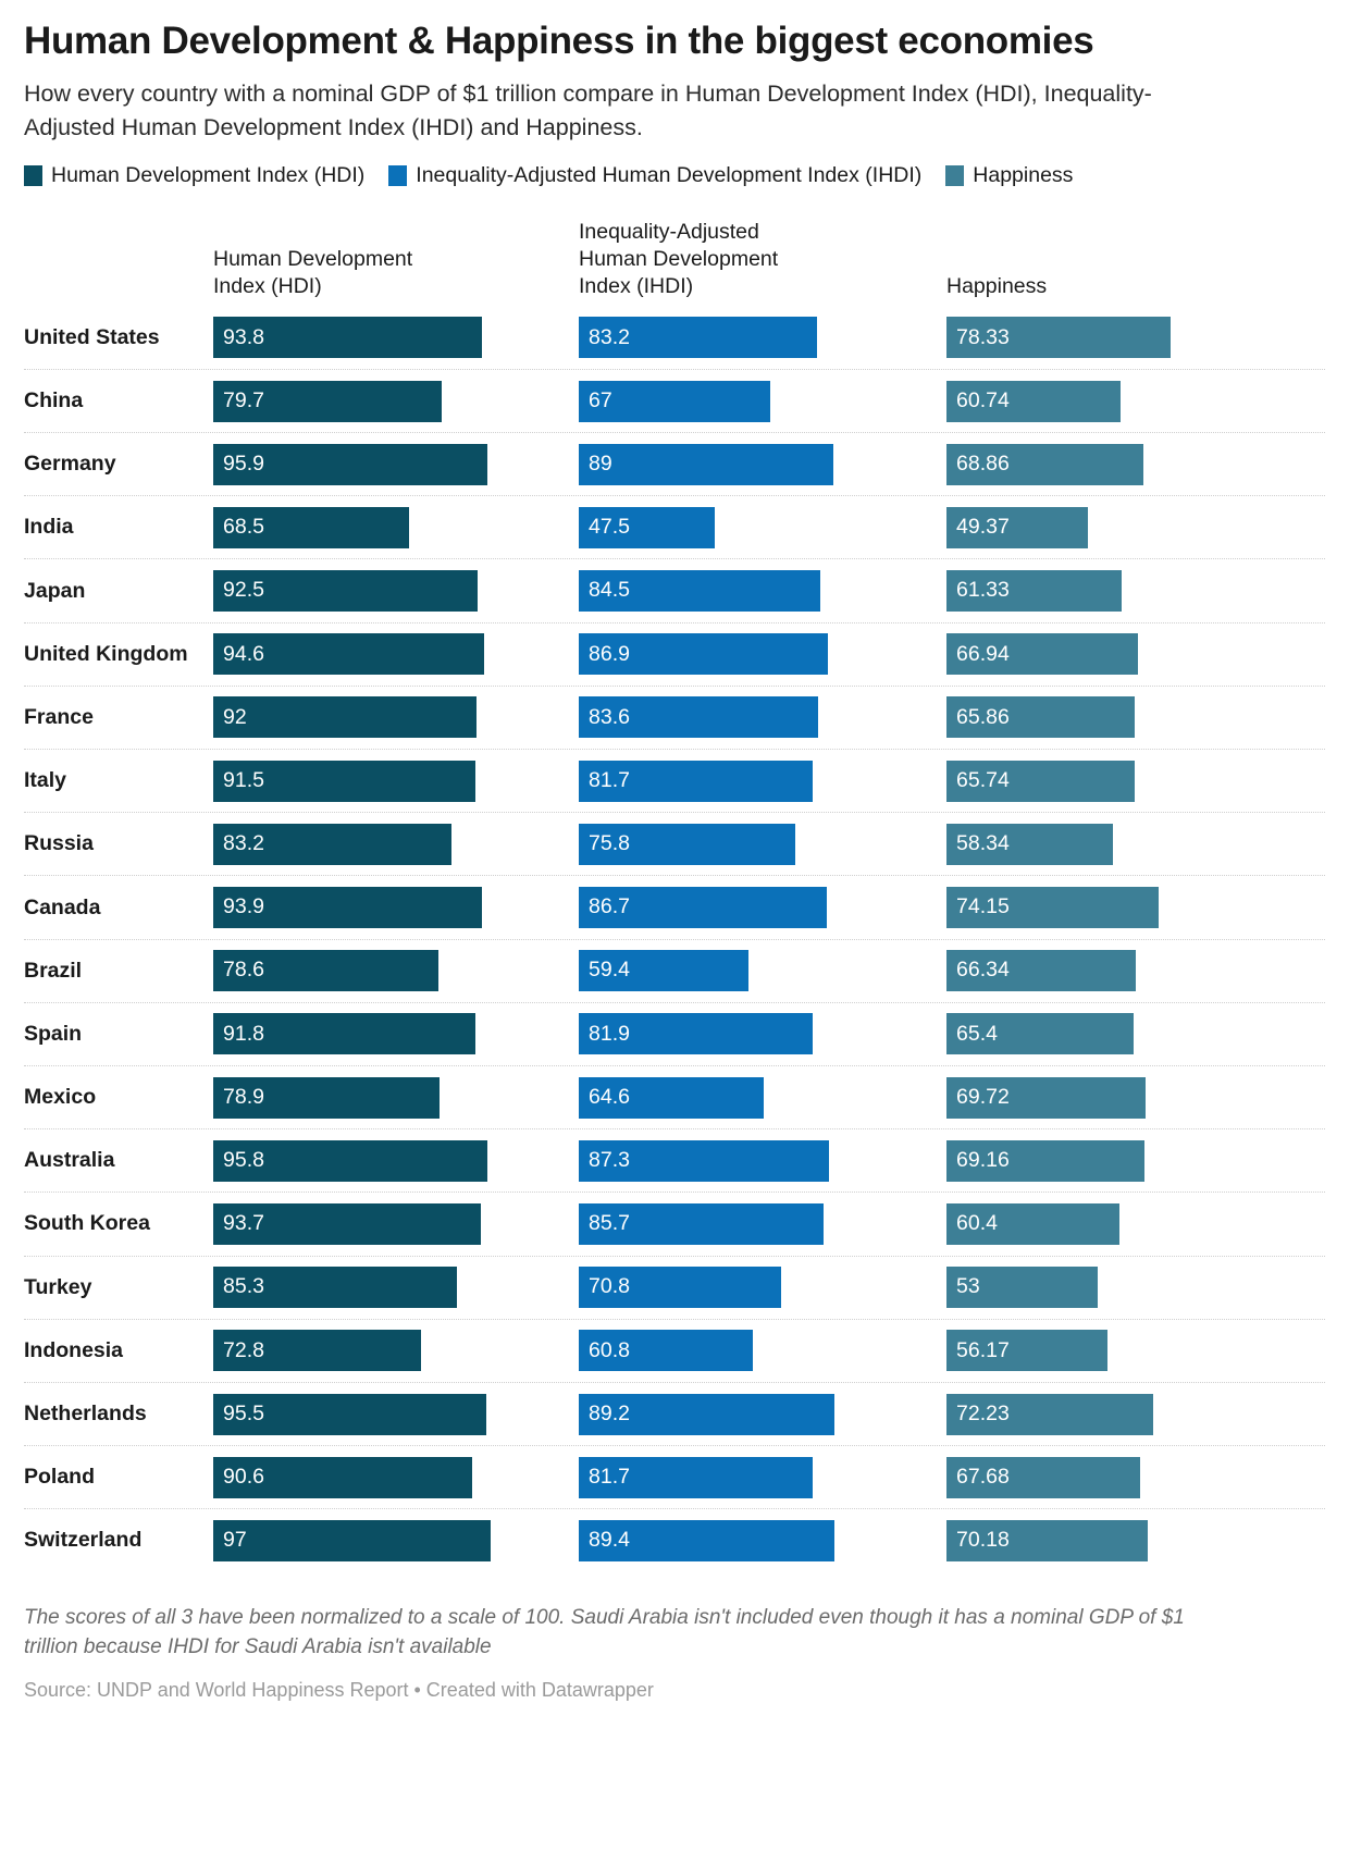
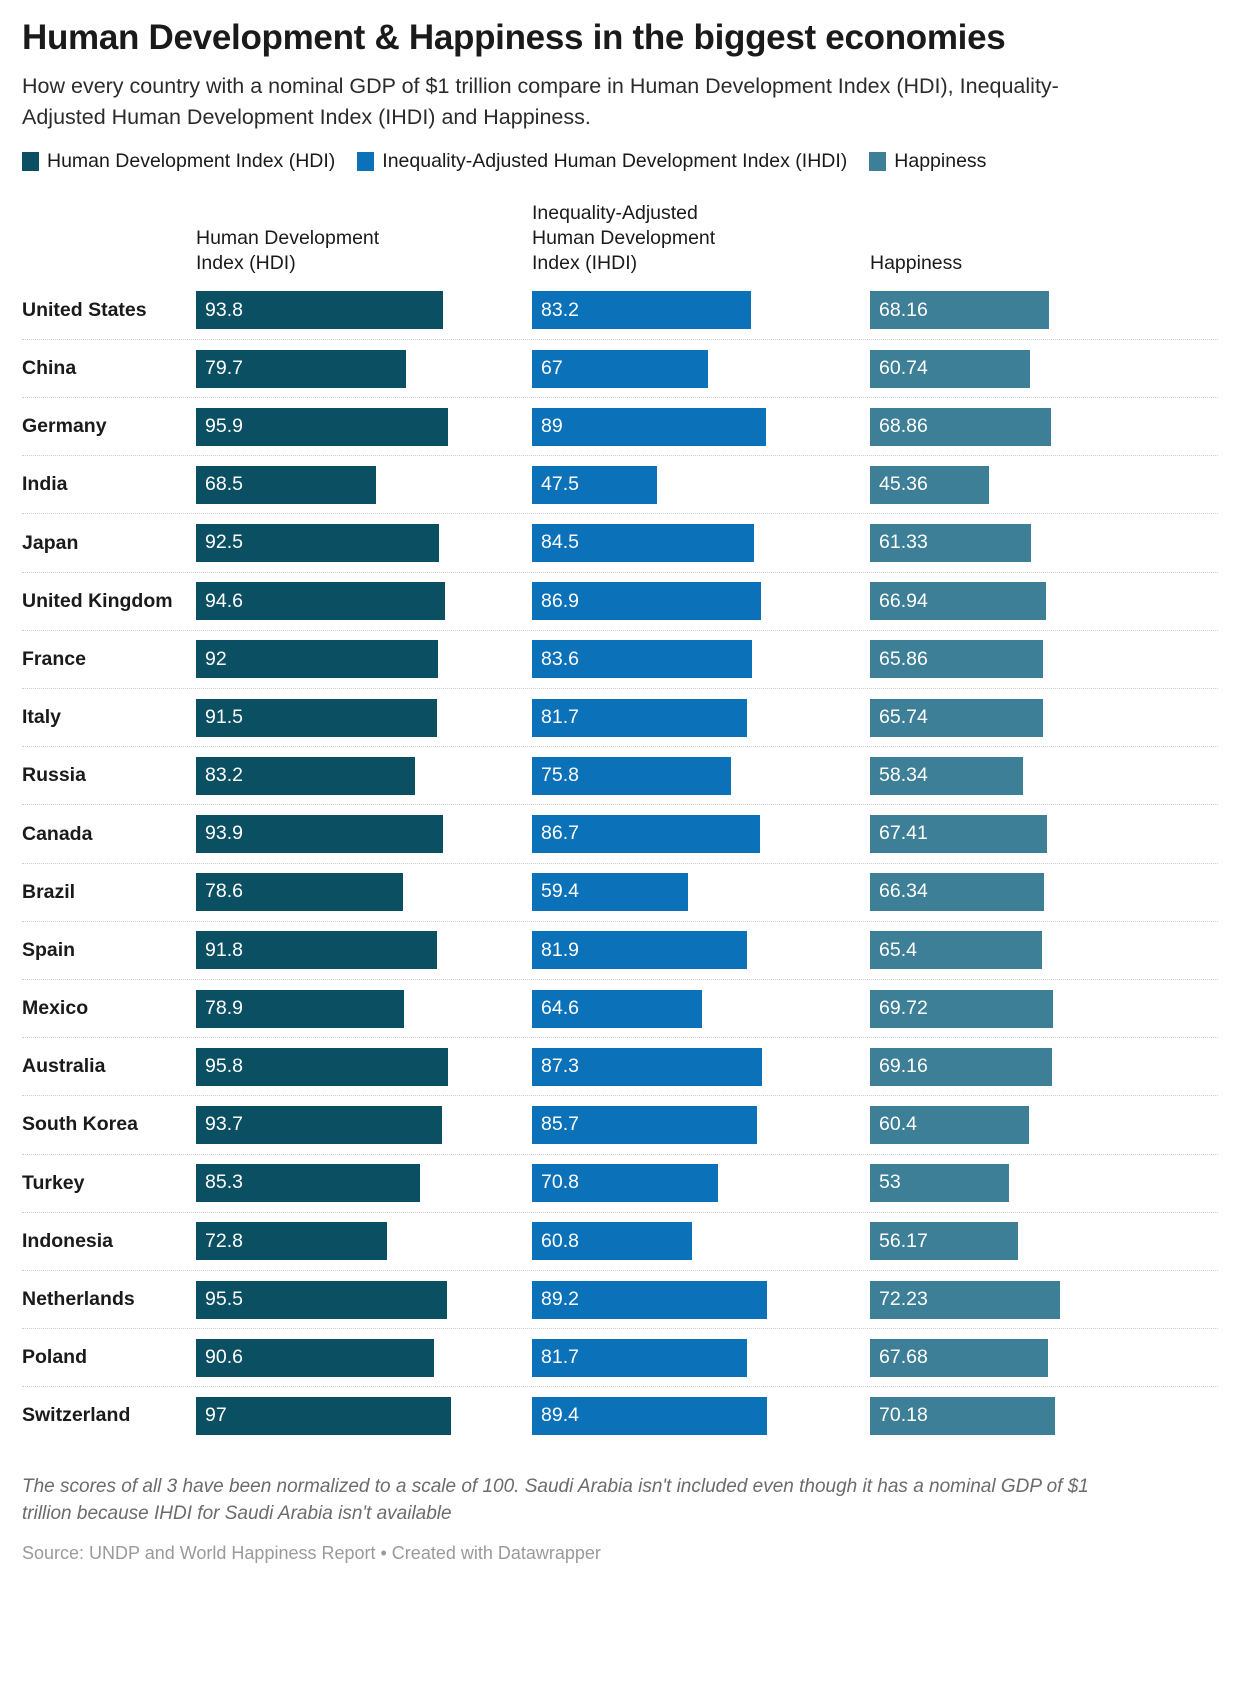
Happiness/United States: 78.33 -> 68.16
Happiness/India: 49.37 -> 45.36
Happiness/Canada: 74.15 -> 67.41
